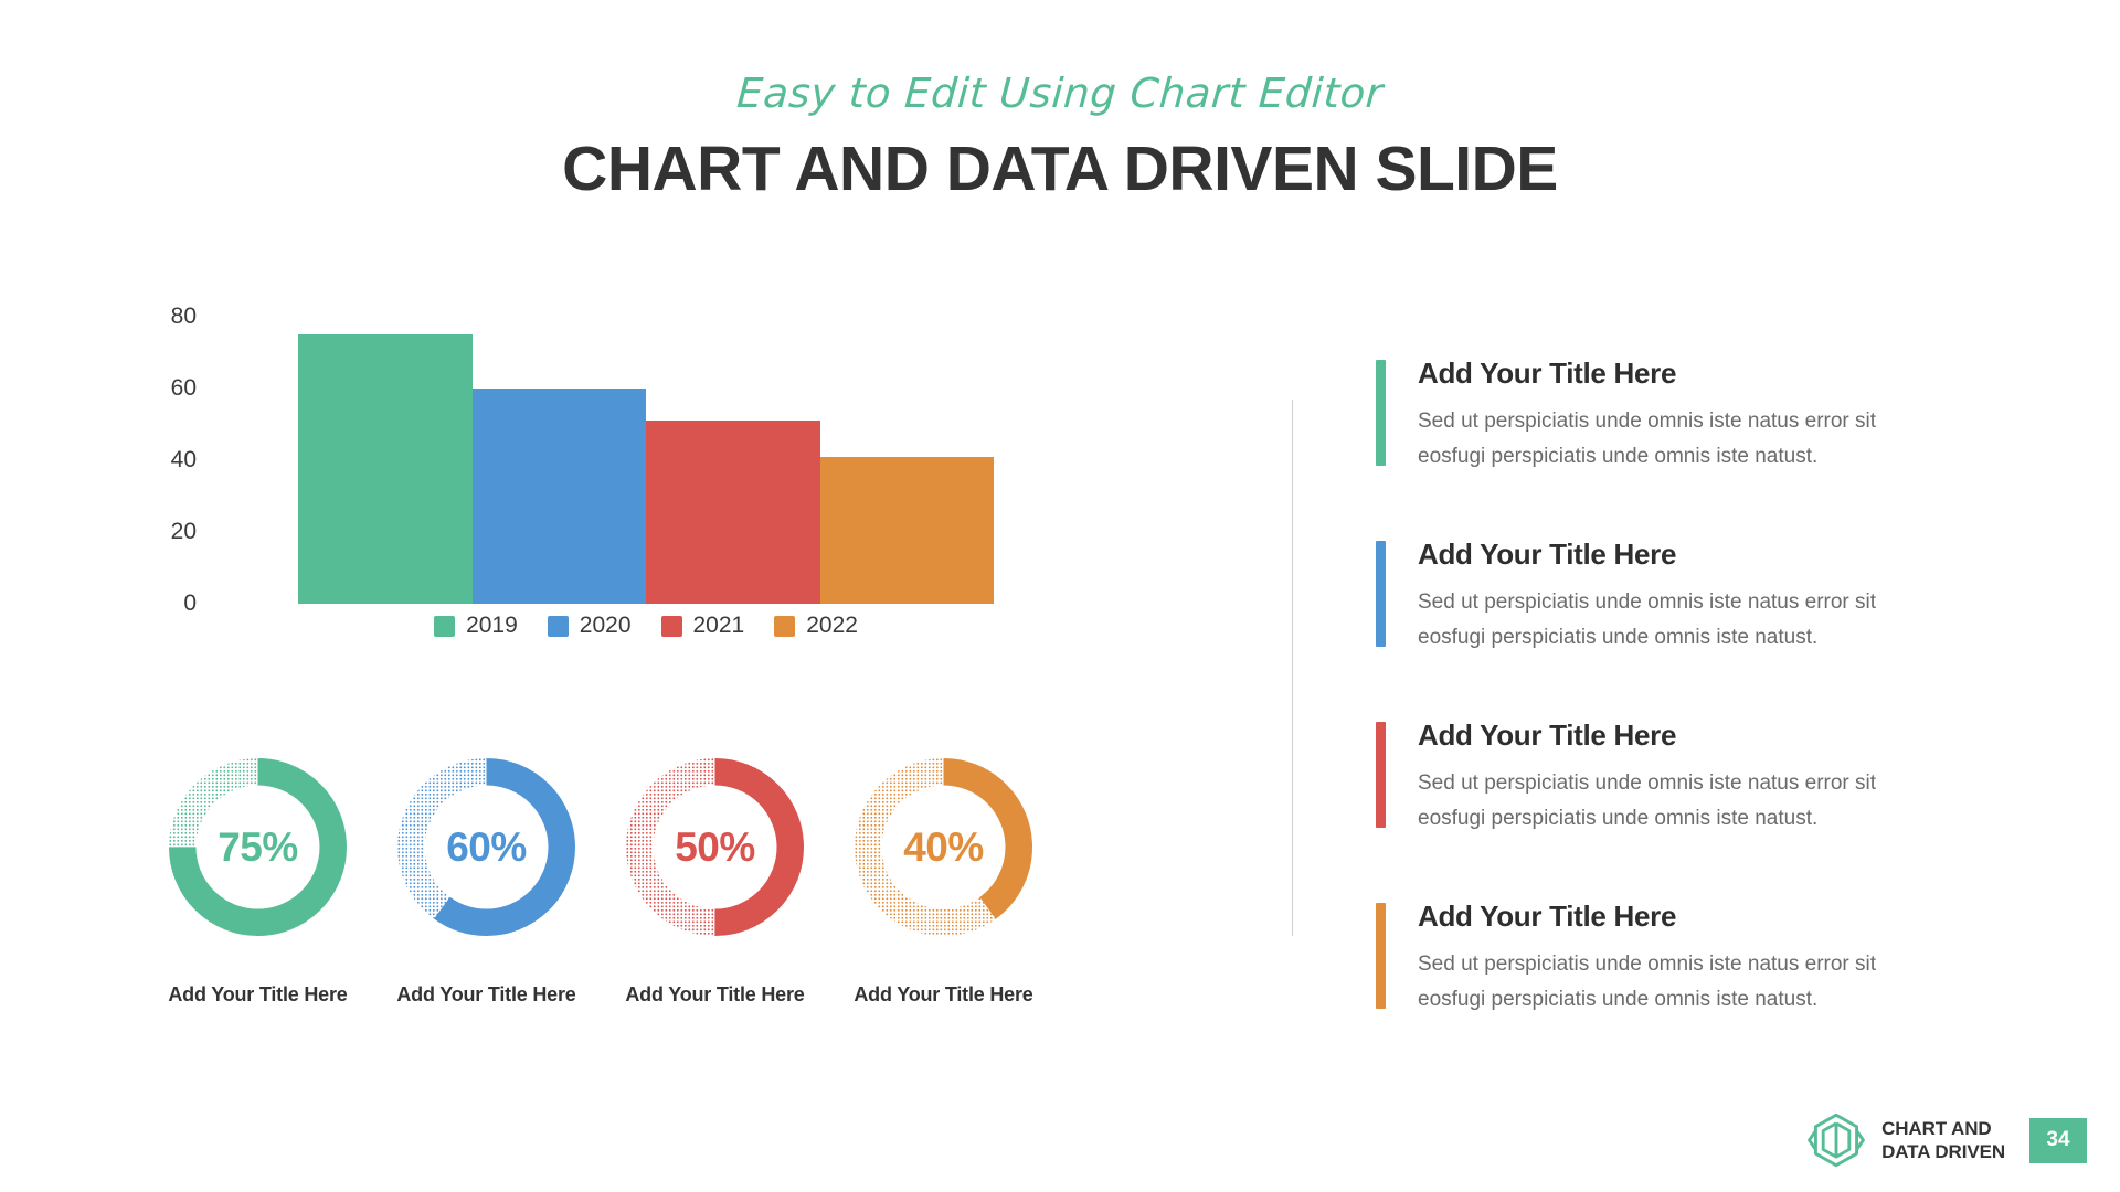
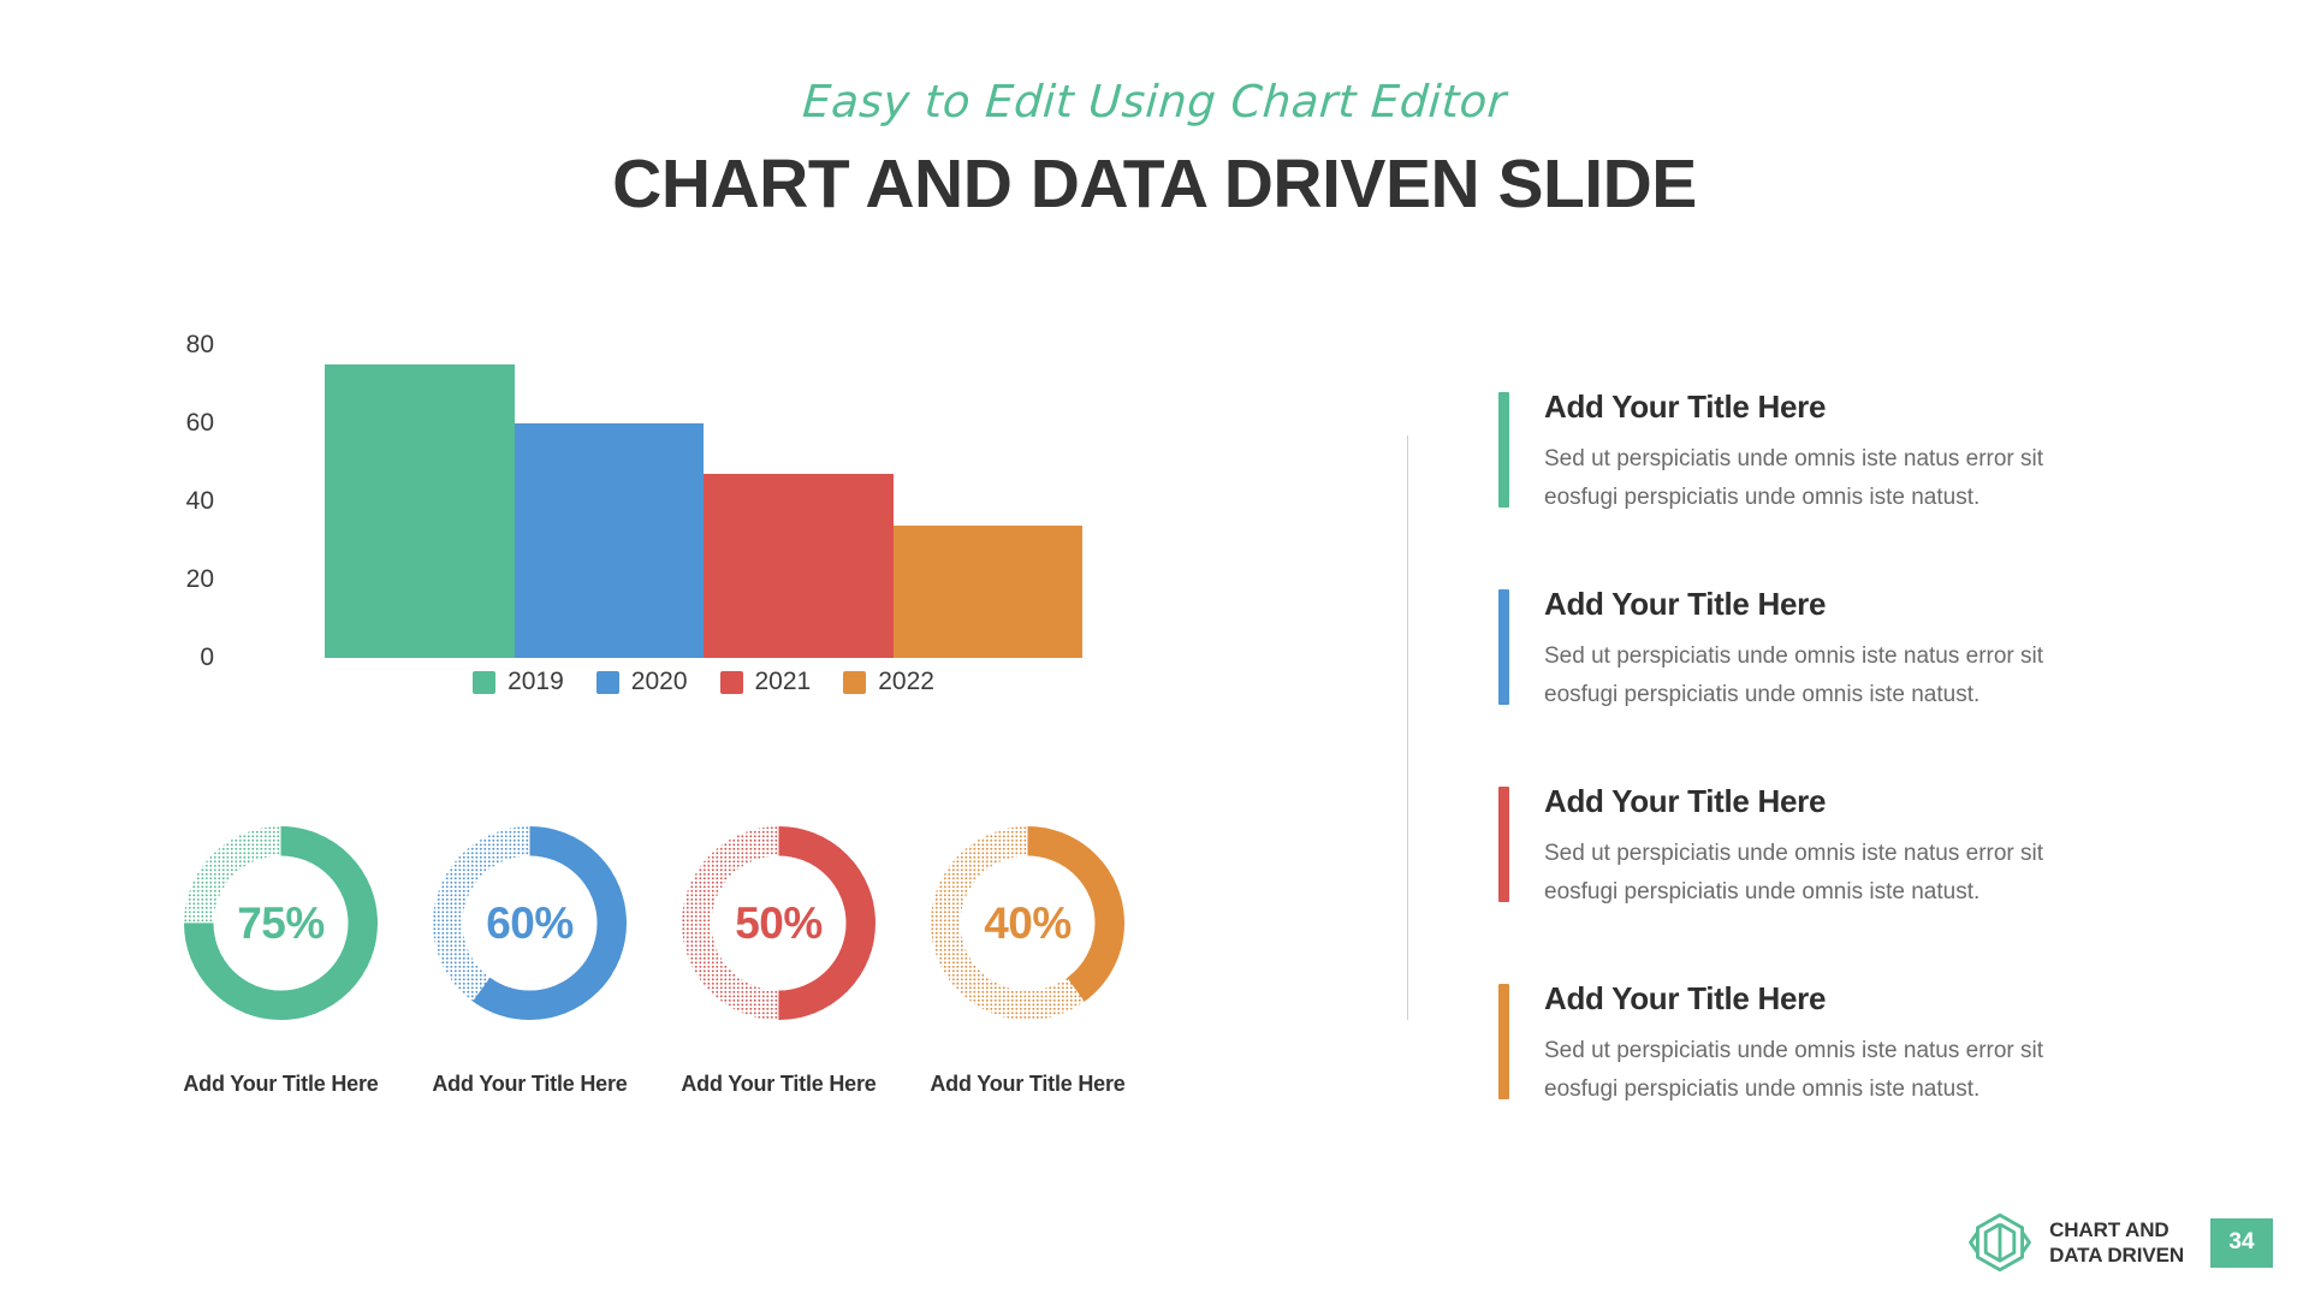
2021: 51 -> 47
2022: 41 -> 34
